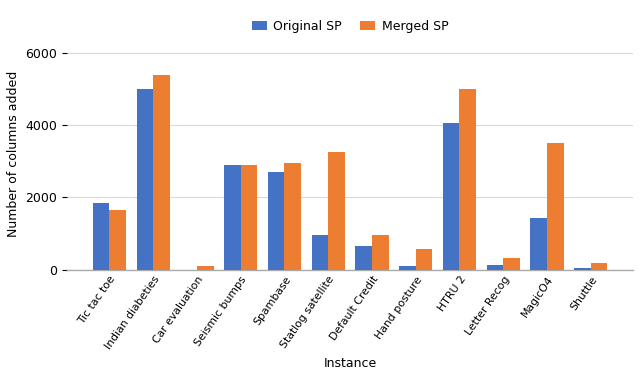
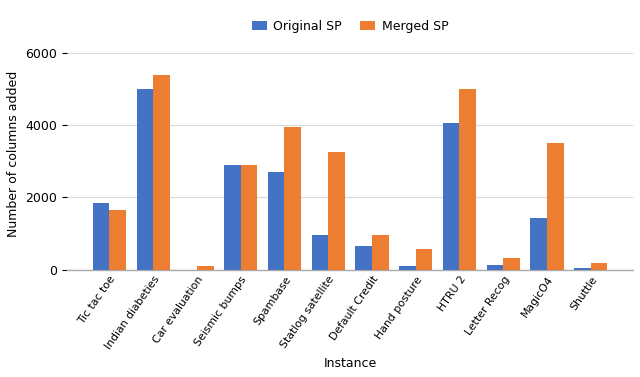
Merged SP/Spambase: 2950 -> 3950
